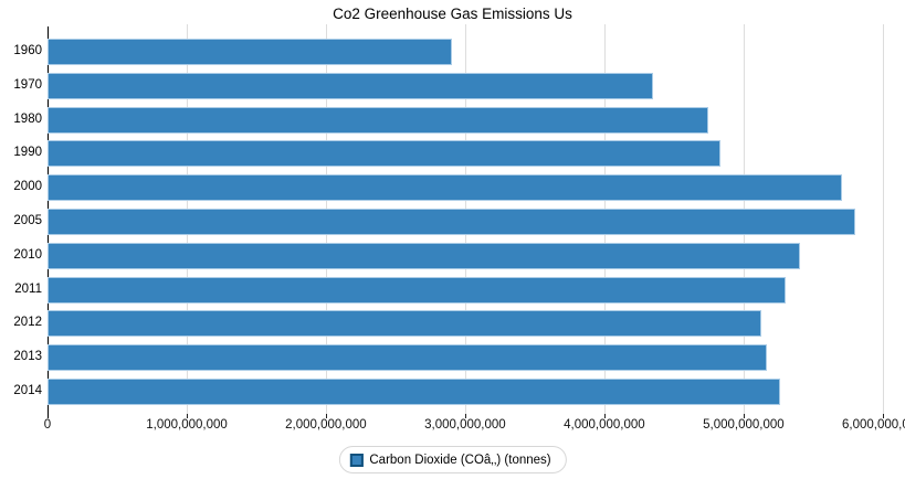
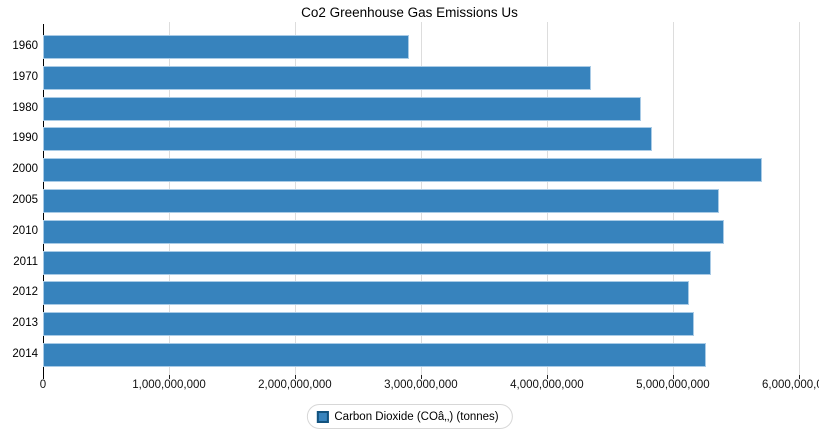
2005: 5790000000 -> 5350000000
